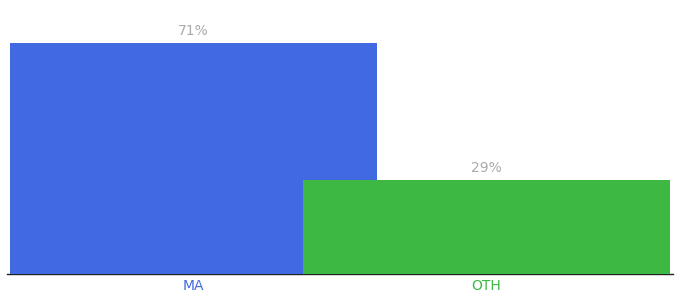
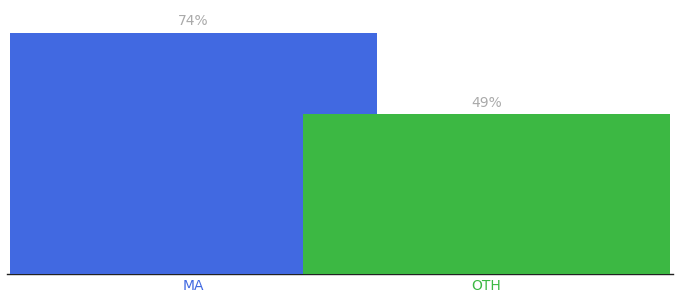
MA: 71% -> 74%
OTH: 29% -> 49%
